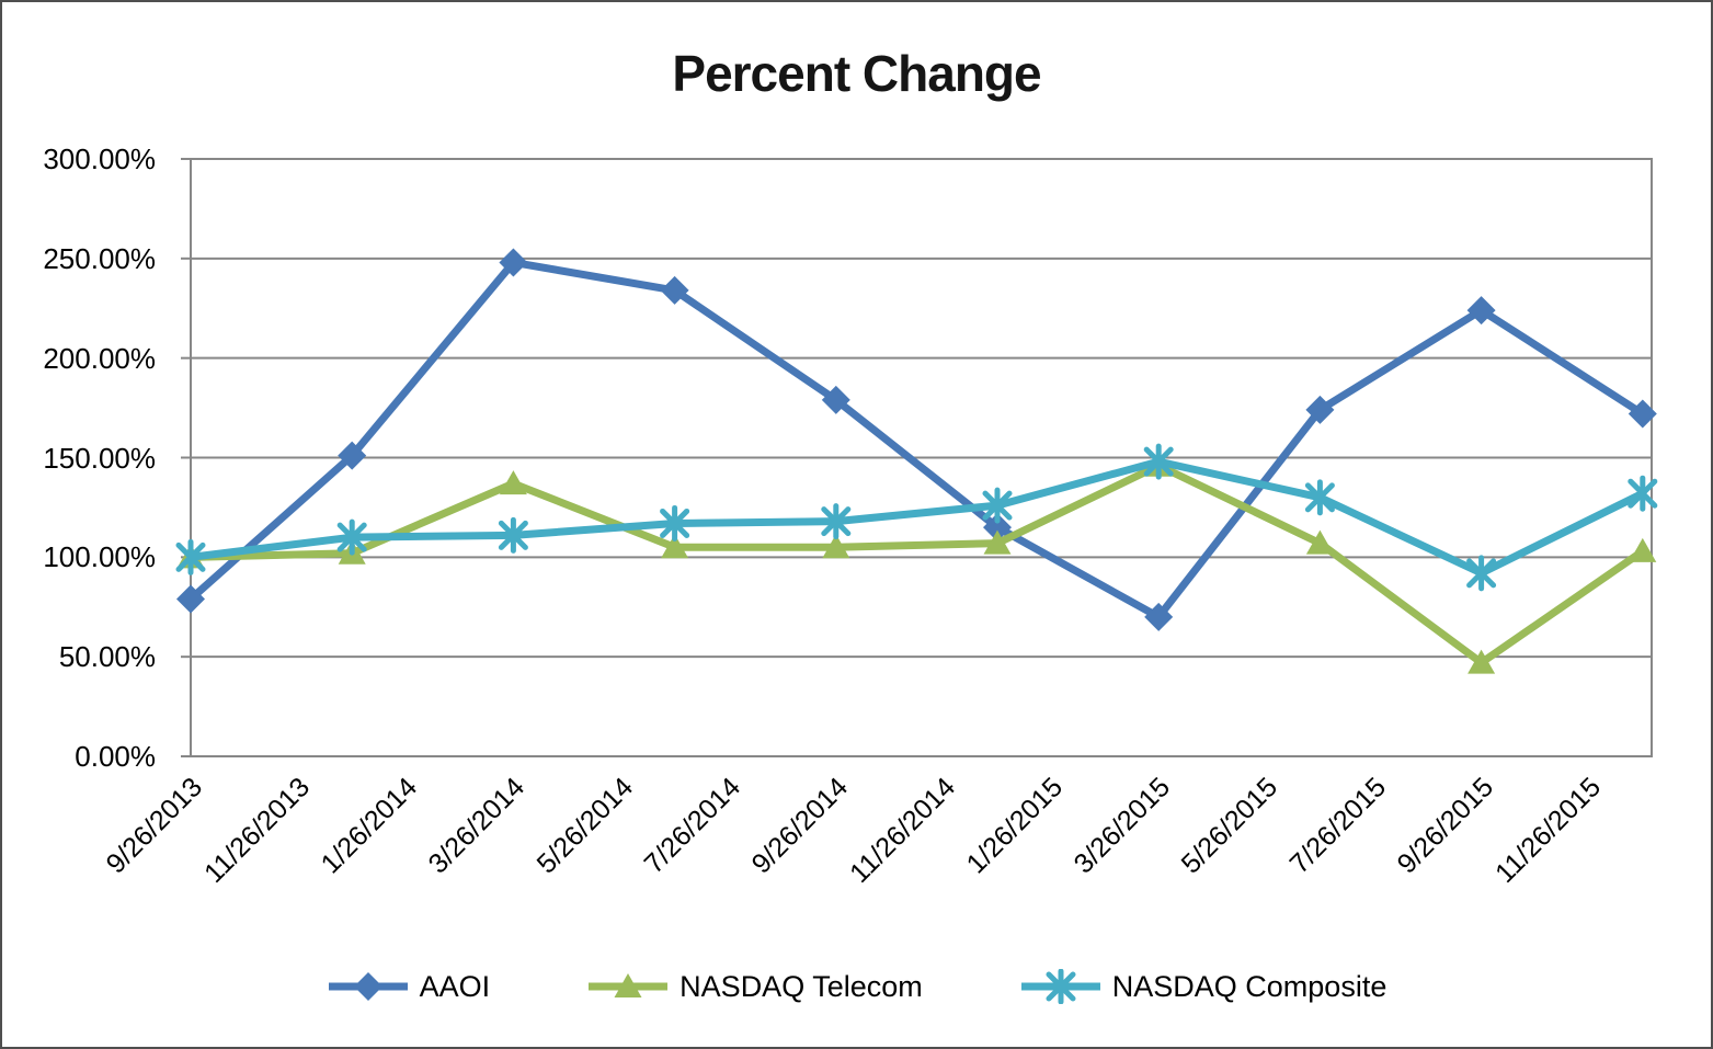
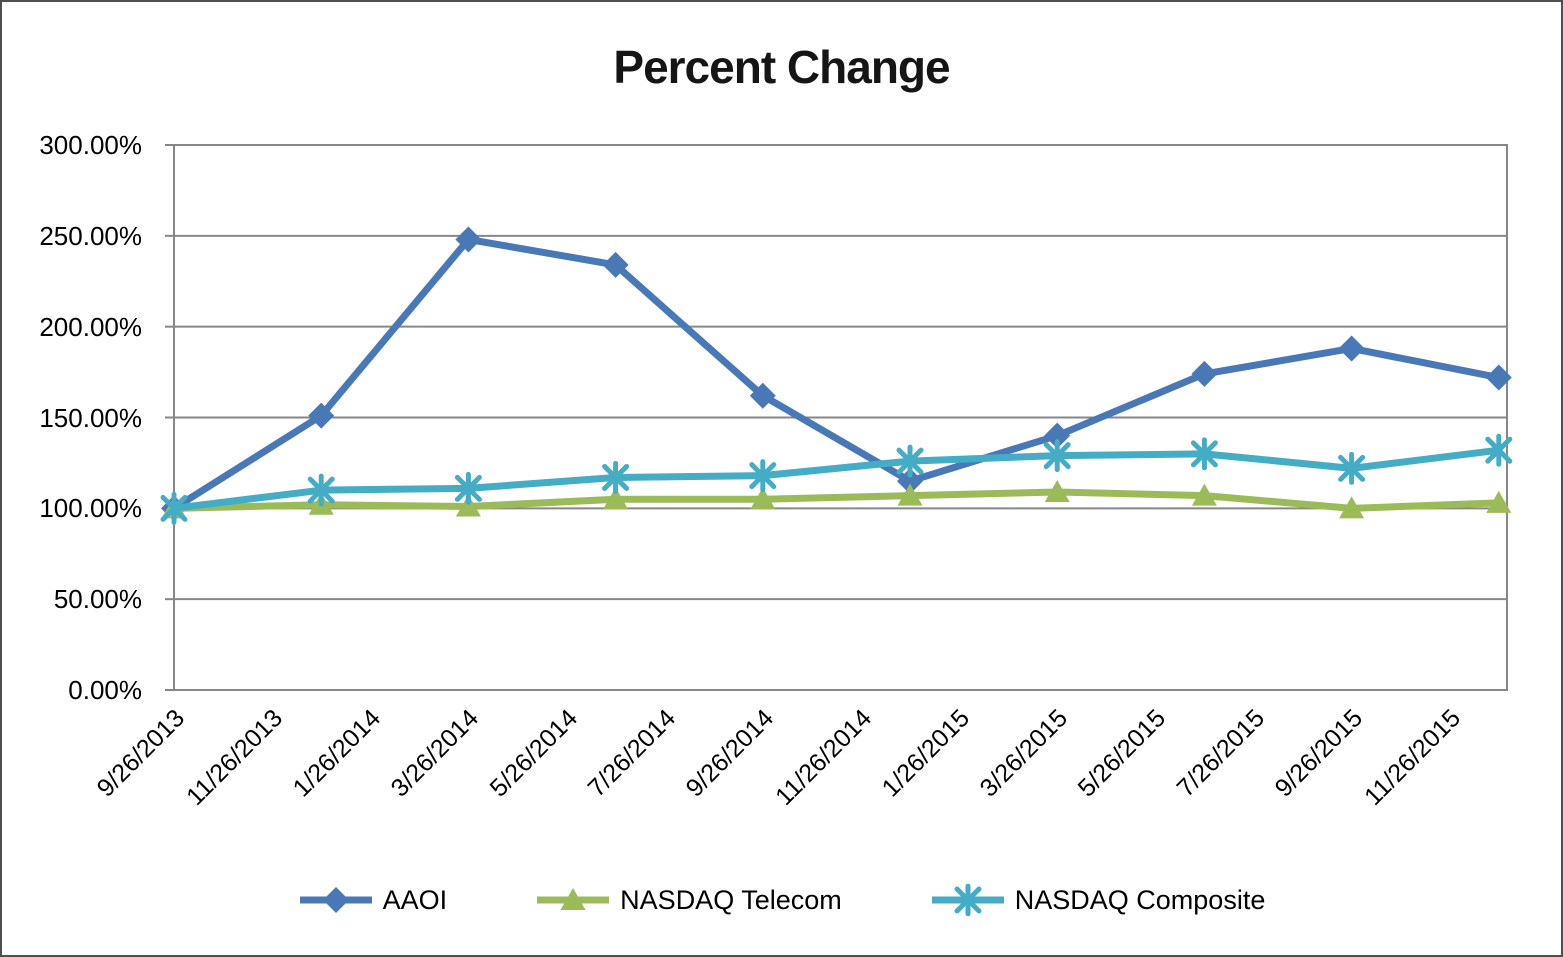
AAOI/9/26/2013: 79% -> 100%
NASDAQ Telecom/3/26/2014: 137% -> 101%
AAOI/9/26/2014: 179% -> 162%
AAOI/3/26/2015: 70% -> 140%
NASDAQ Telecom/3/26/2015: 146% -> 109%
NASDAQ Composite/3/26/2015: 148% -> 129%
AAOI/9/26/2015: 224% -> 188%
NASDAQ Telecom/9/26/2015: 47% -> 100%
NASDAQ Composite/9/26/2015: 92% -> 122%
